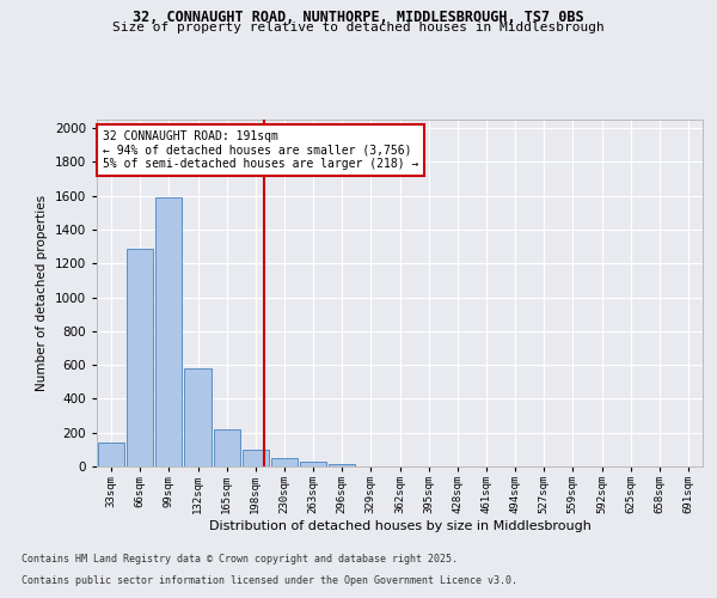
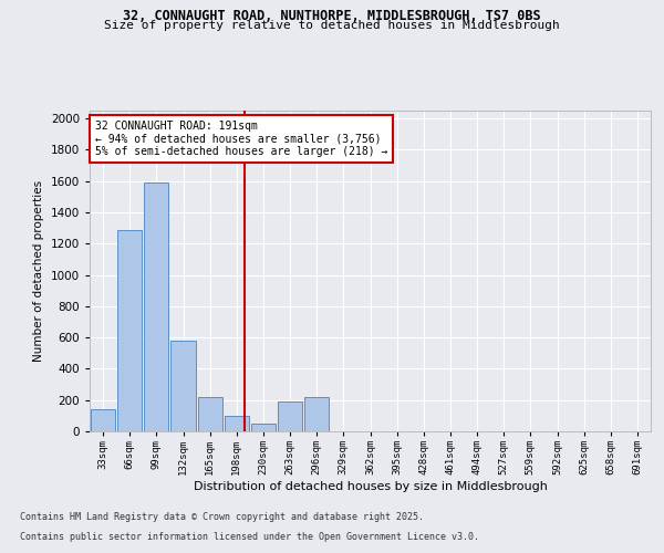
263sqm: 20 -> 190
296sqm: 20 -> 220
